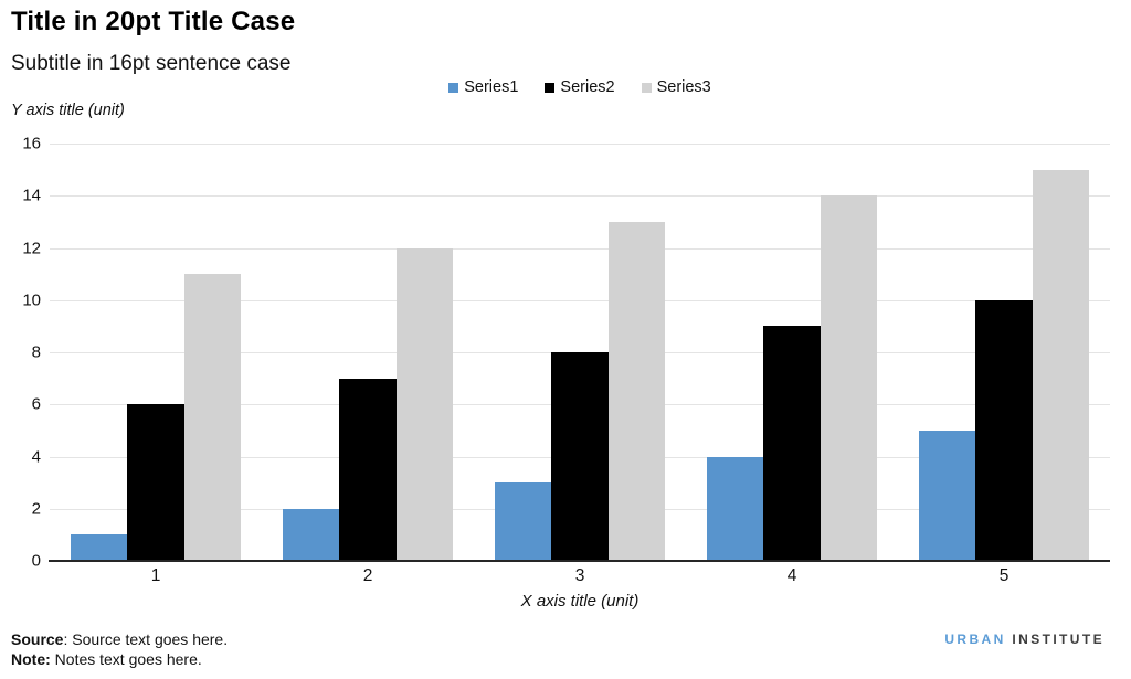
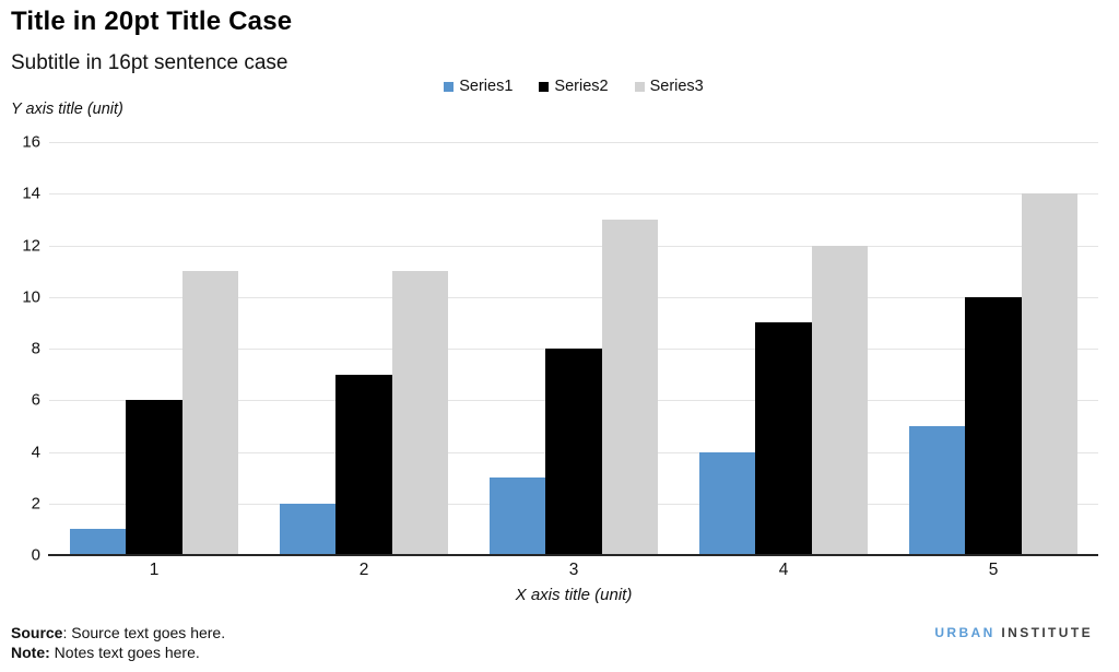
Series3/2: 12 -> 11
Series3/4: 14 -> 12
Series3/5: 15 -> 14
